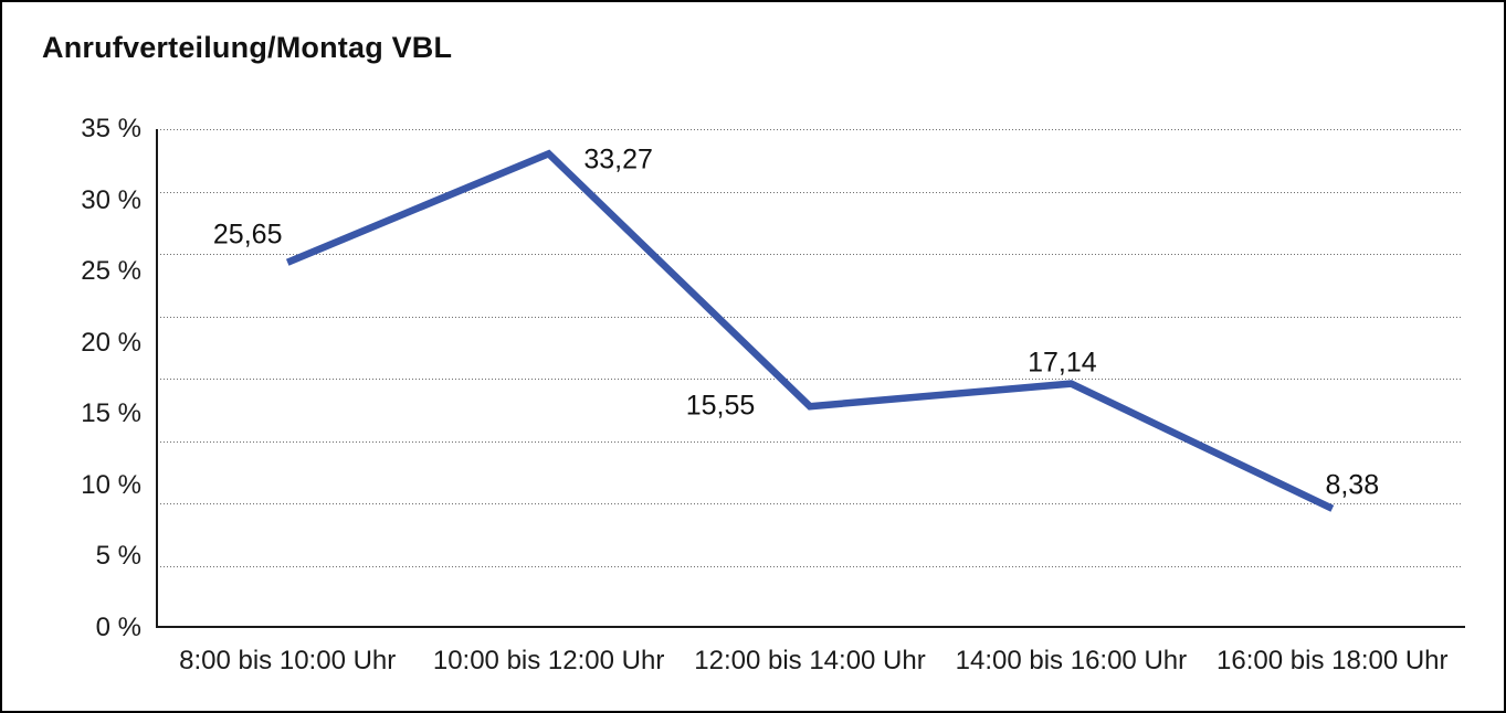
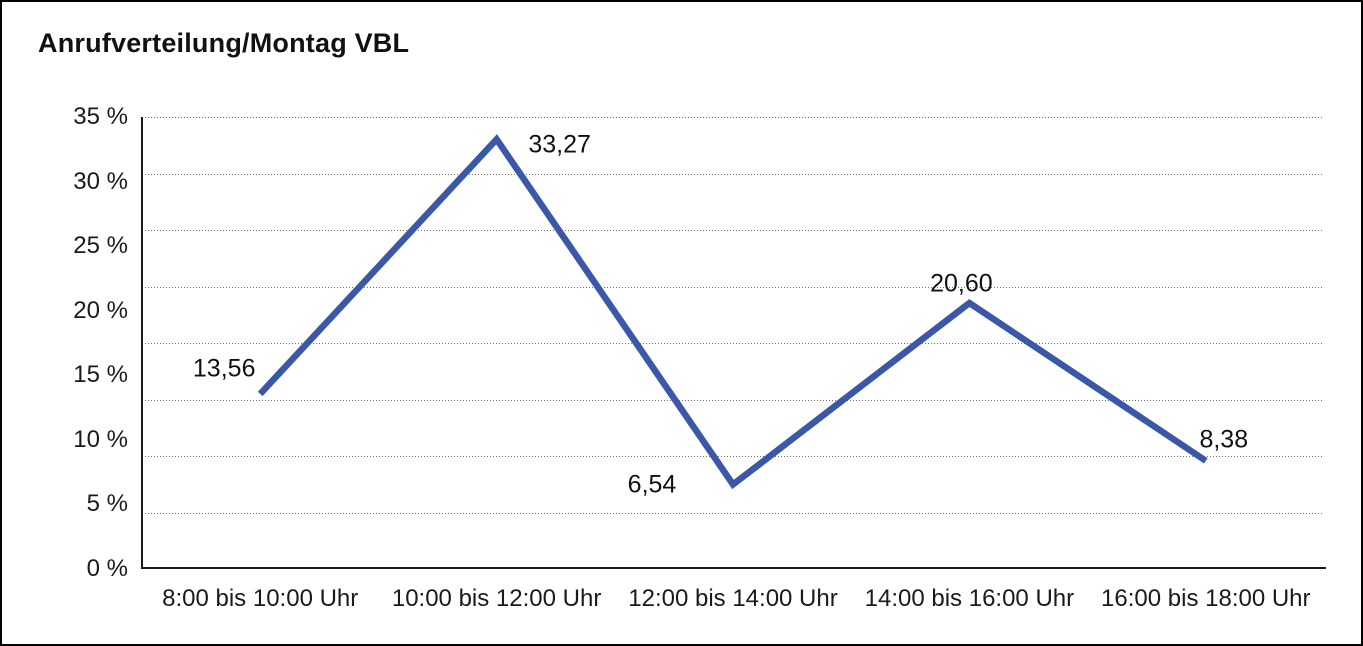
8:00 bis 10:00 Uhr: 25,65 -> 13,56
12:00 bis 14:00 Uhr: 15,55 -> 6,54
14:00 bis 16:00 Uhr: 17,14 -> 20,60
